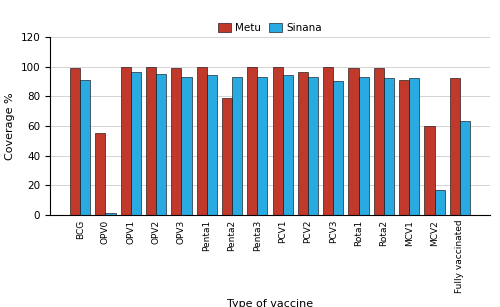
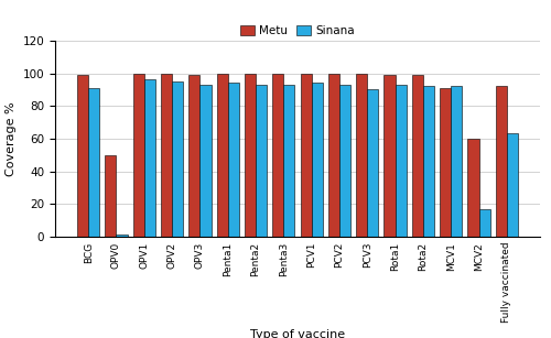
Metu/OPV0: 55 -> 50
Metu/Penta2: 79 -> 100
Metu/PCV2: 96 -> 100
